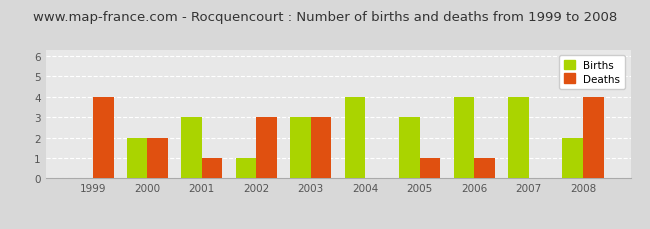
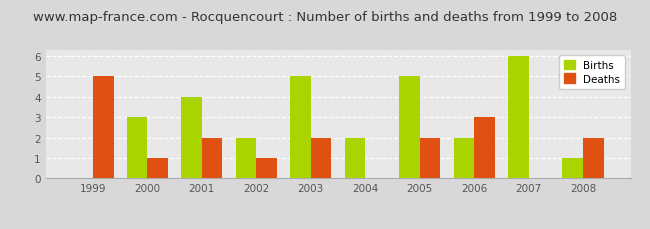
Deaths/1999: 4 -> 5
Births/2000: 2 -> 3
Deaths/2000: 2 -> 1
Births/2001: 3 -> 4
Deaths/2001: 1 -> 2
Births/2002: 1 -> 2
Deaths/2002: 3 -> 1
Births/2003: 3 -> 5
Deaths/2003: 3 -> 2
Births/2004: 4 -> 2
Births/2005: 3 -> 5
Deaths/2005: 1 -> 2
Births/2006: 4 -> 2
Deaths/2006: 1 -> 3
Births/2007: 4 -> 6
Births/2008: 2 -> 1
Deaths/2008: 4 -> 2
